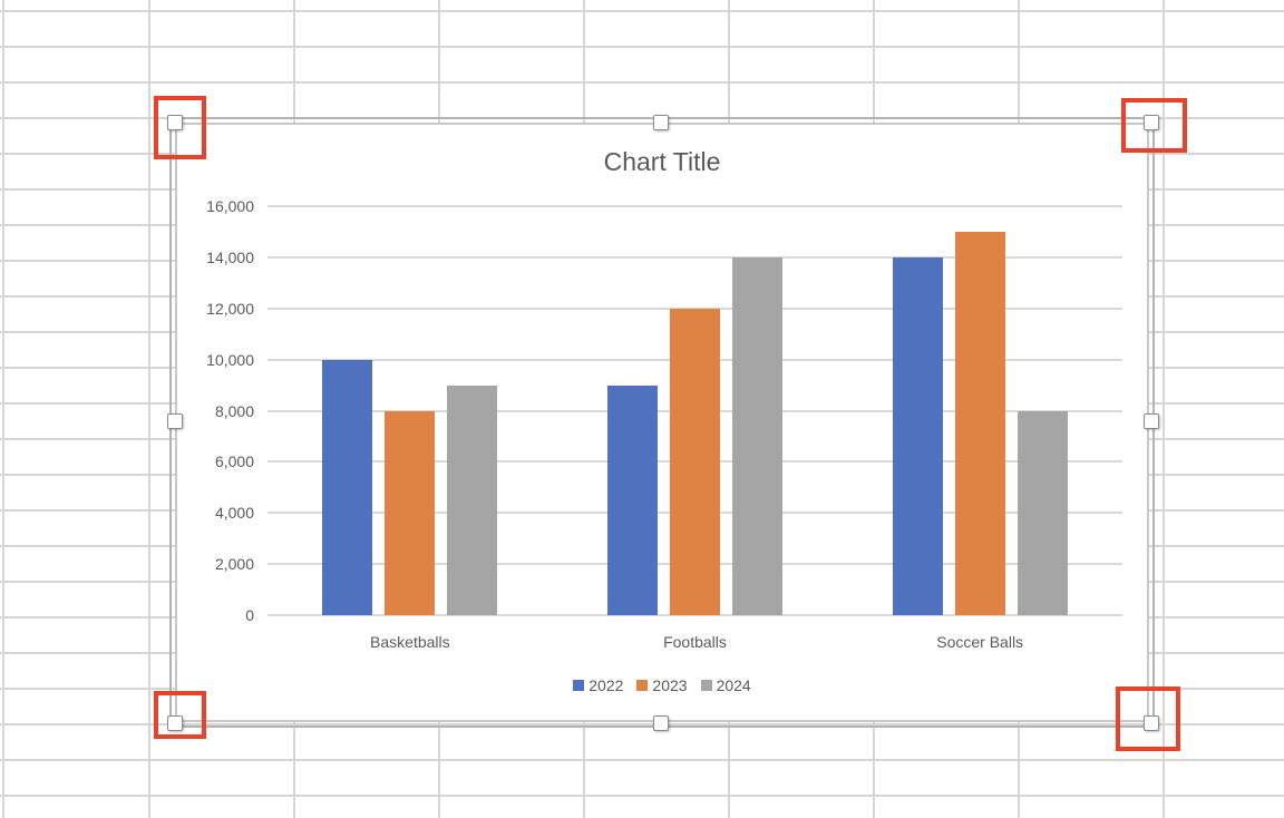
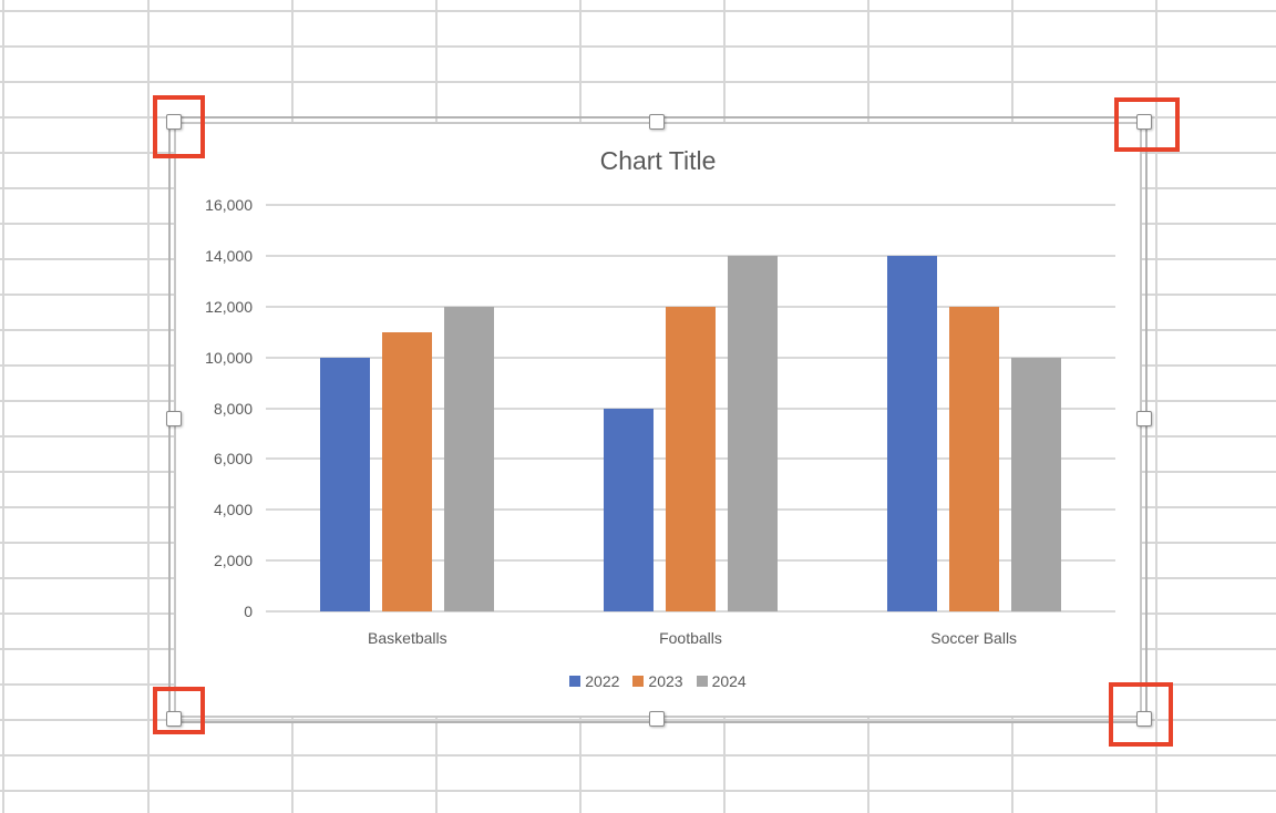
2023/Basketballs: 8000 -> 11000
2024/Basketballs: 9000 -> 12000
2022/Footballs: 9000 -> 8000
2023/Soccer Balls: 15000 -> 12000
2024/Soccer Balls: 8000 -> 10000
